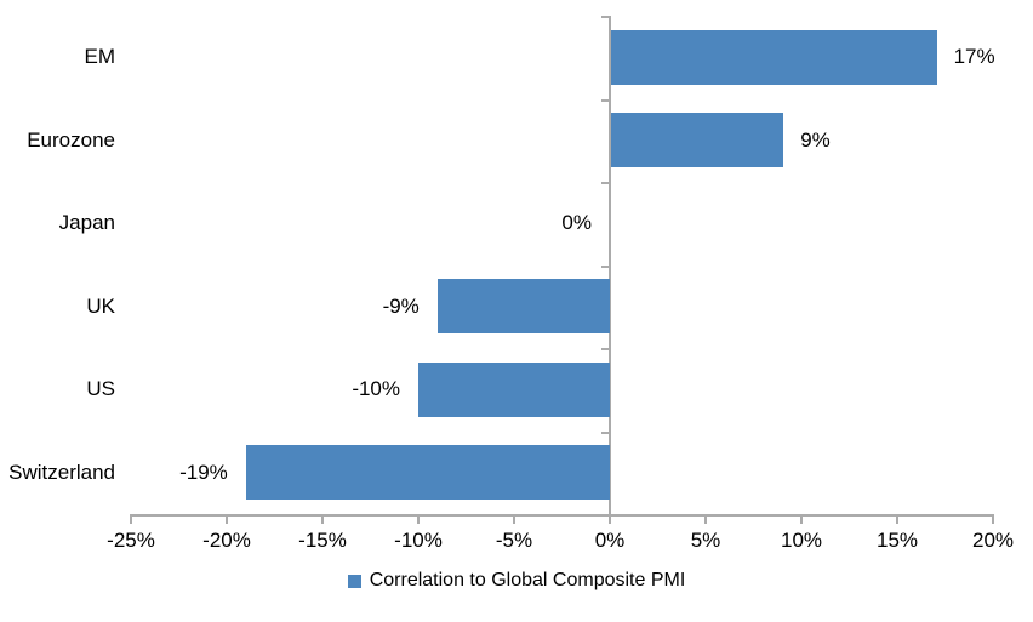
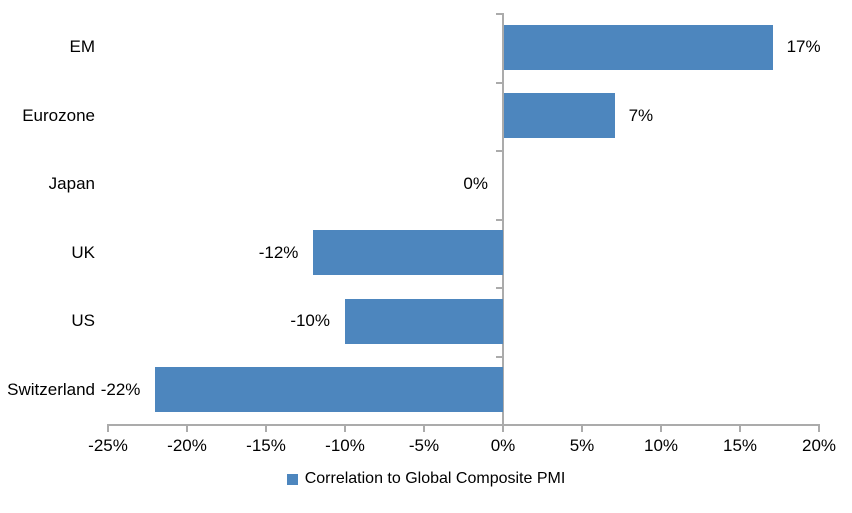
Eurozone: 9% -> 7%
UK: -9% -> -12%
Switzerland: -19% -> -22%
